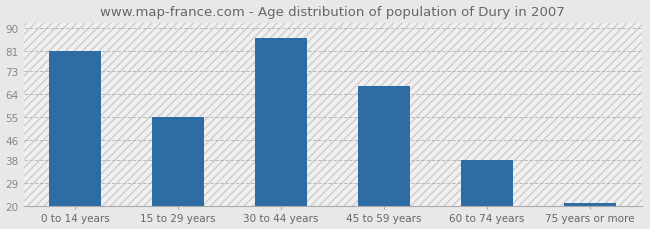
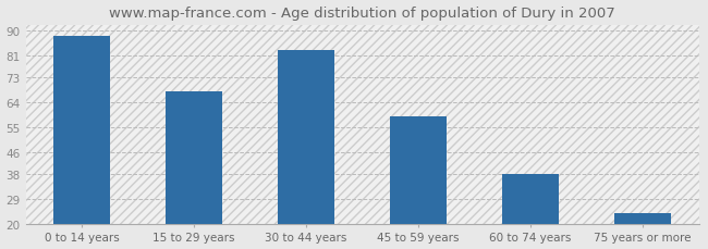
0 to 14 years: 81 -> 88
15 to 29 years: 55 -> 68
30 to 44 years: 86 -> 83
45 to 59 years: 67 -> 59
75 years or more: 21 -> 24
